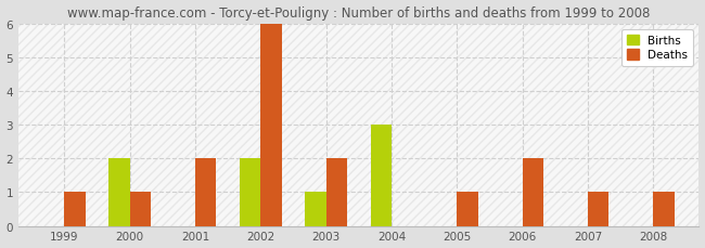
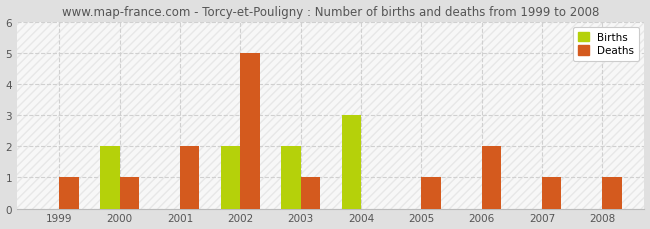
Deaths/2002: 6 -> 5
Births/2003: 1 -> 2
Deaths/2003: 2 -> 1
